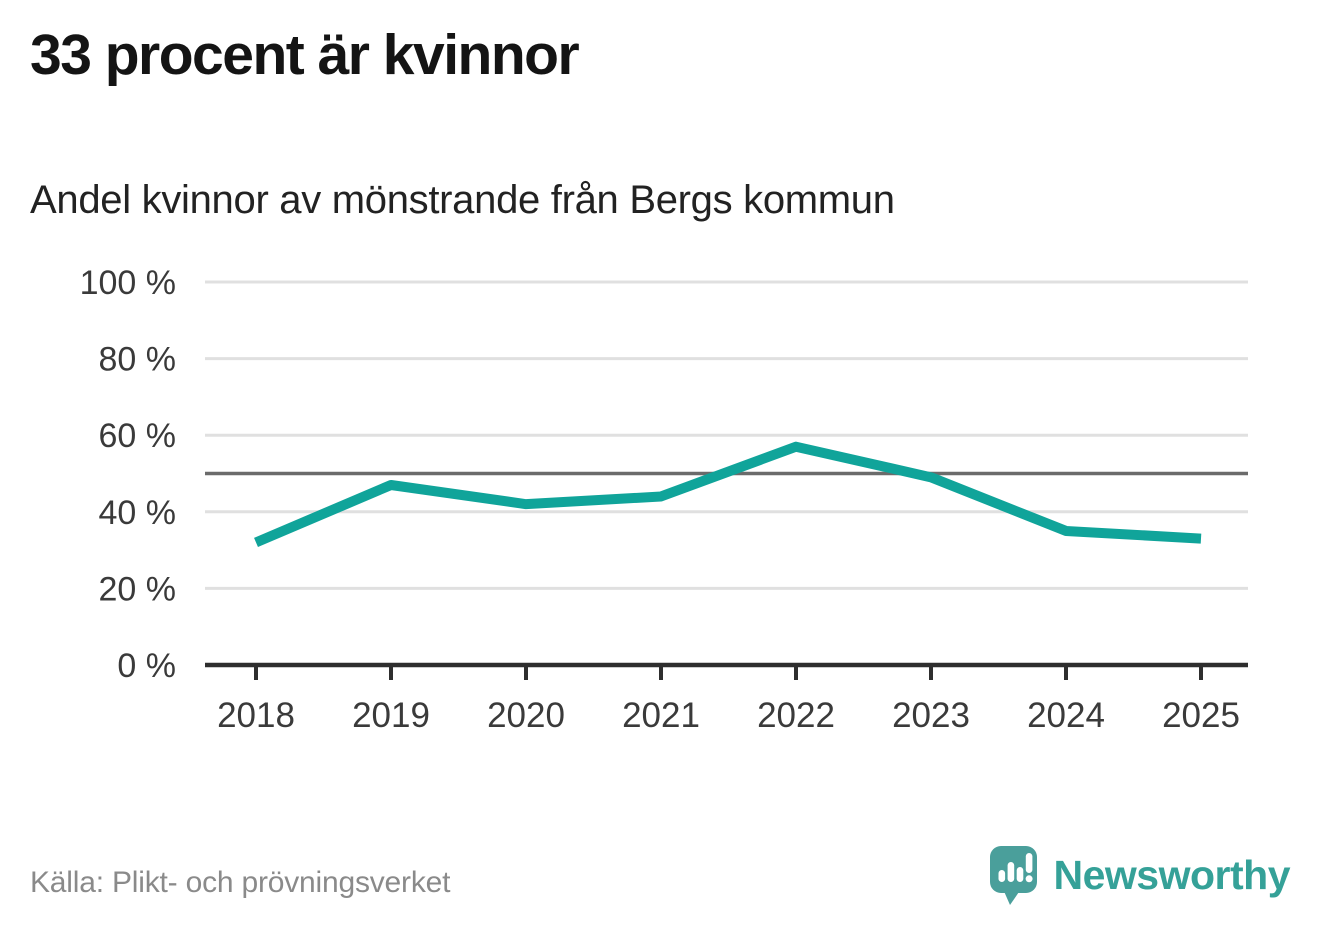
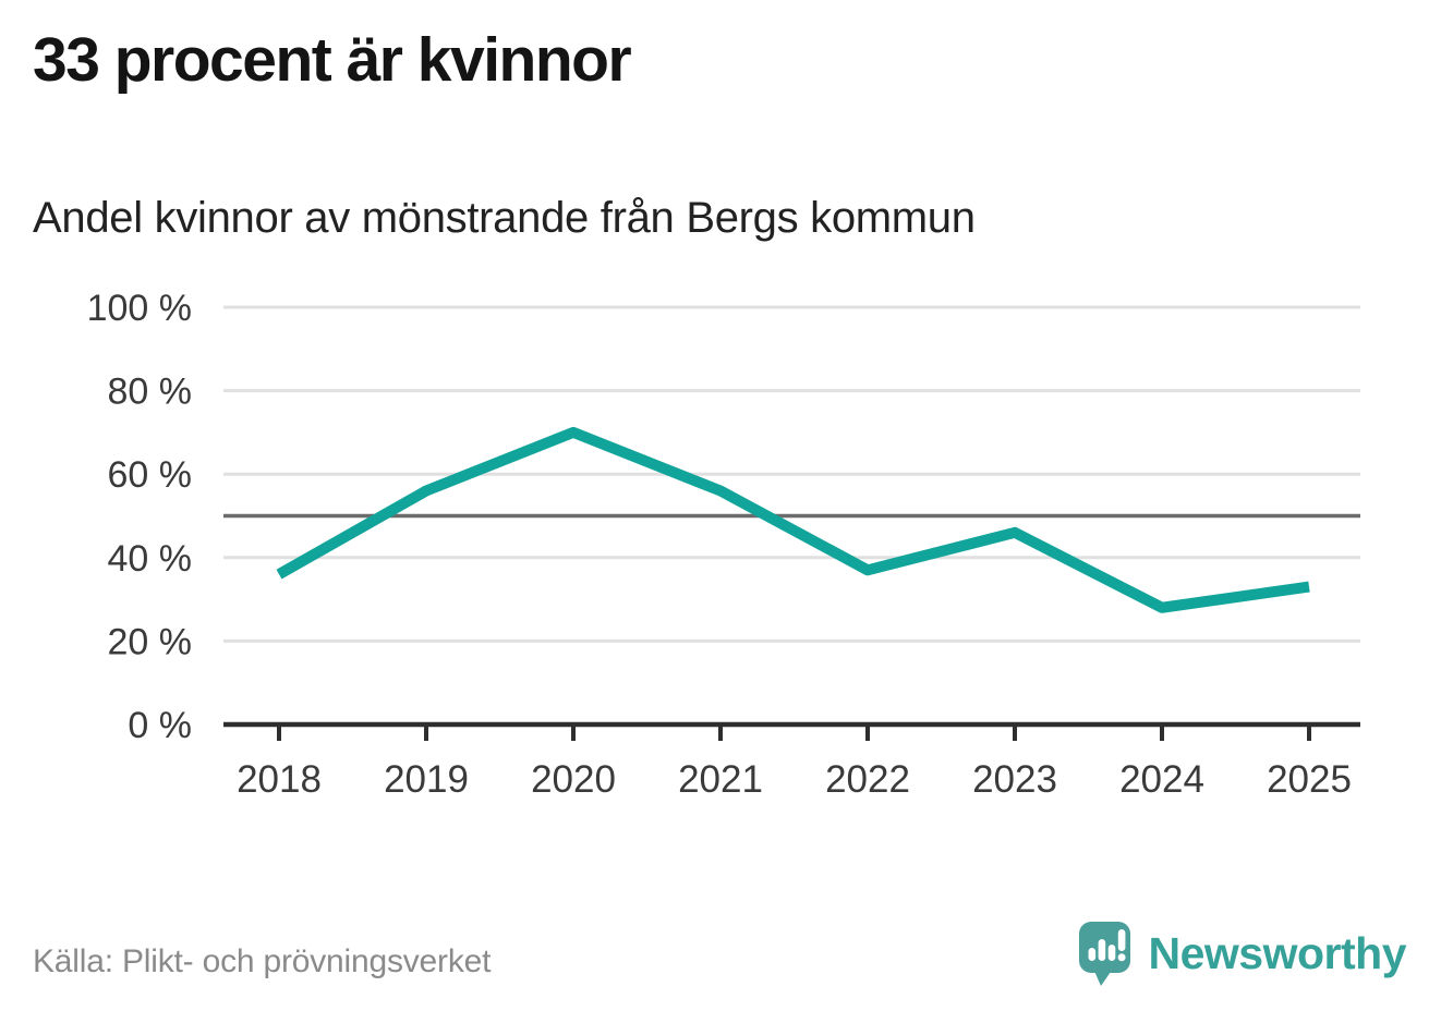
2018: 32% -> 36%
2019: 47% -> 56%
2020: 42% -> 70%
2021: 44% -> 56%
2022: 57% -> 37%
2023: 49% -> 46%
2024: 35% -> 28%
